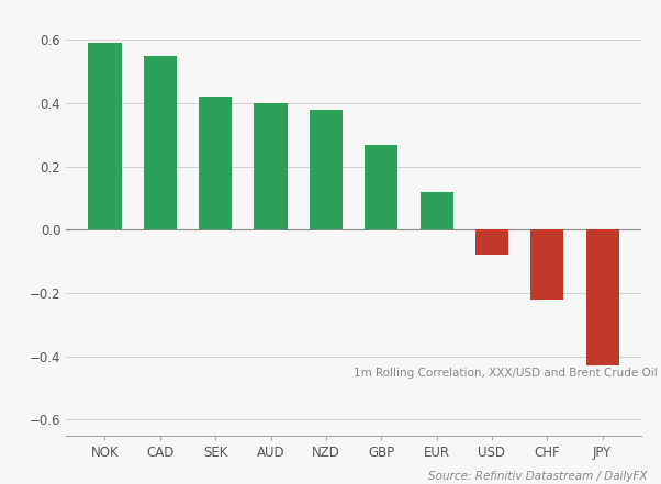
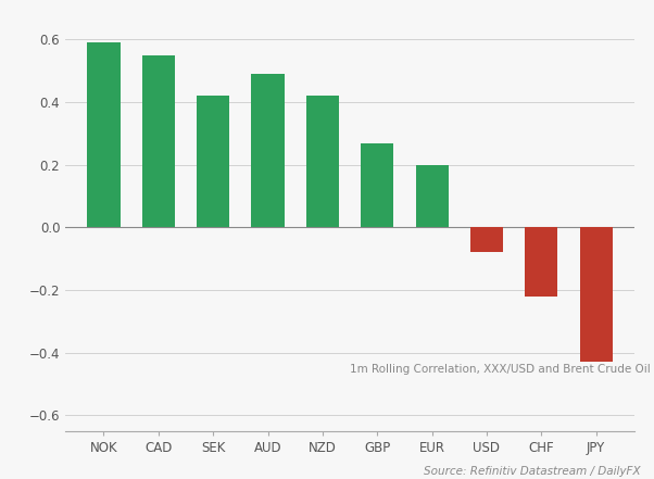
AUD: 0.40 -> 0.49
NZD: 0.38 -> 0.42
EUR: 0.12 -> 0.20
